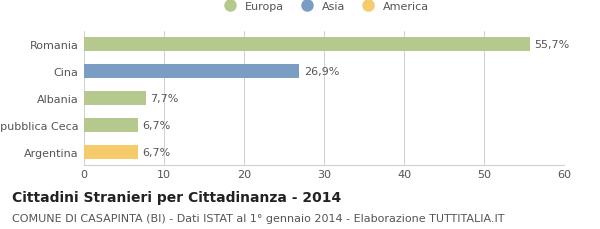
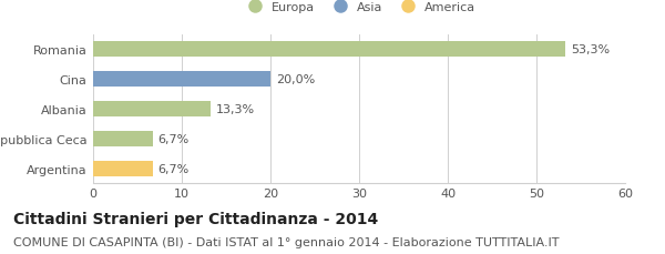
Romania: 55,7% -> 53,3%
Cina: 26,9% -> 20,0%
Albania: 7,7% -> 13,3%
